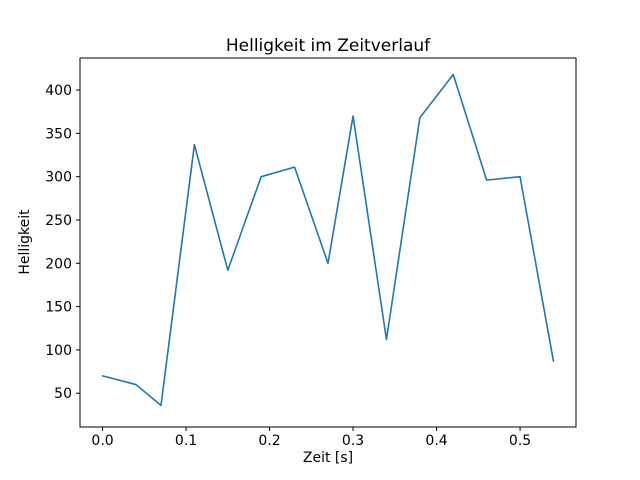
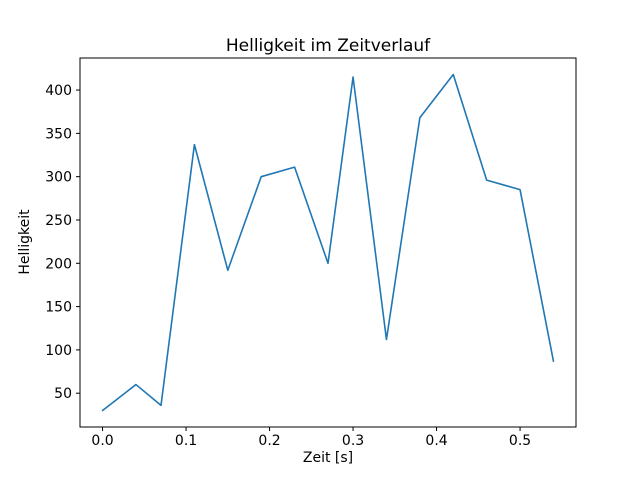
0.0: 70 -> 30
0.3: 370 -> 420
0.5: 300 -> 280
